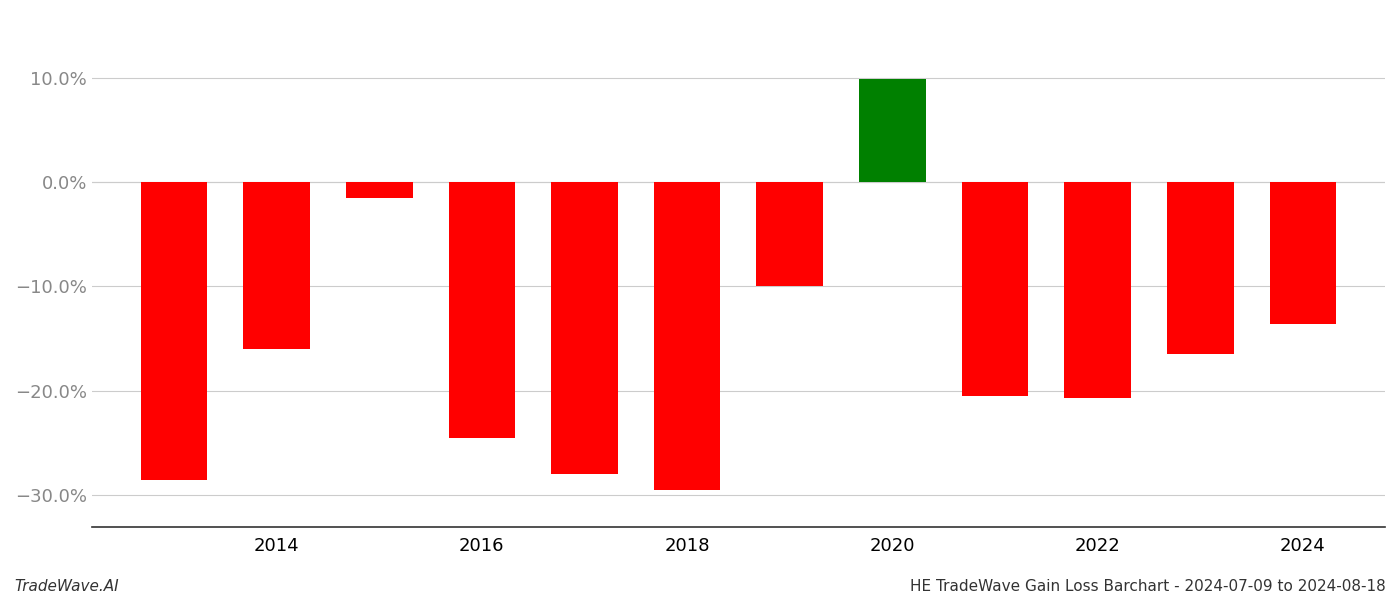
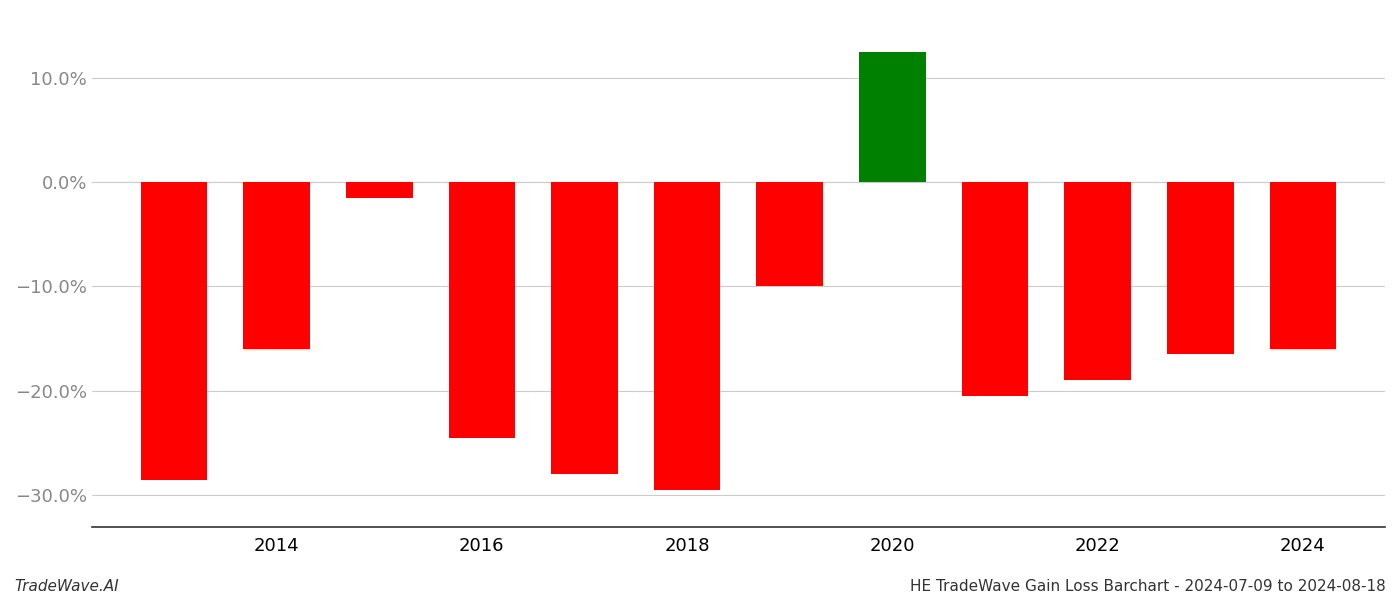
2020: 9.9% -> 12.5%
2022: -20.7% -> -19.0%
2024: -13.6% -> -16.0%
